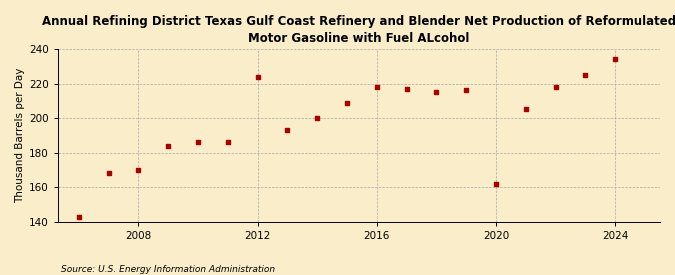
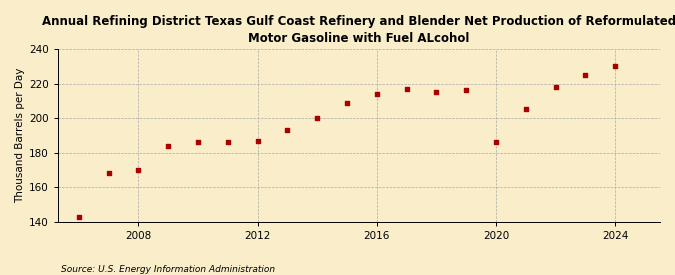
2012: 224 -> 187
2016: 218 -> 214
2020: 162 -> 186
2024: 234 -> 230
